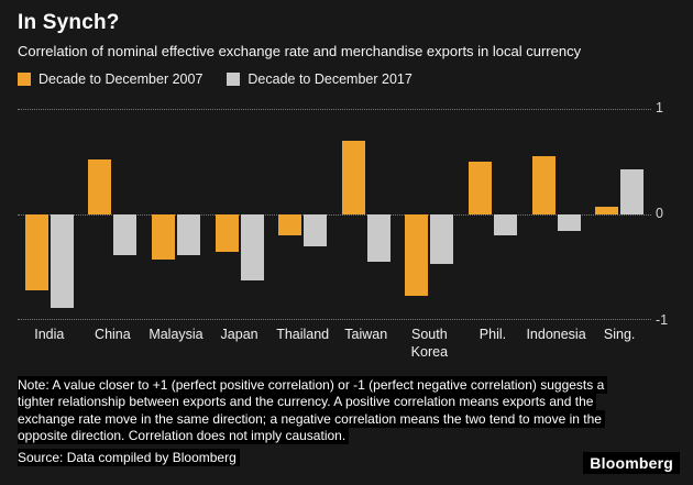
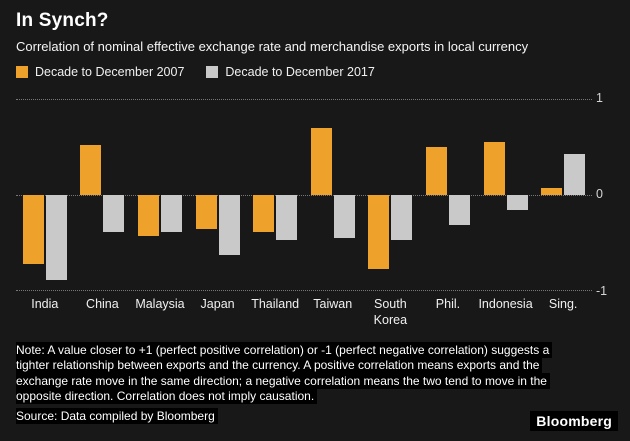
Decade to December 2007/Thailand: -0.2 -> -0.4
Decade to December 2017/Thailand: -0.3 -> -0.5
Decade to December 2017/Phil.: -0.2 -> -0.3
